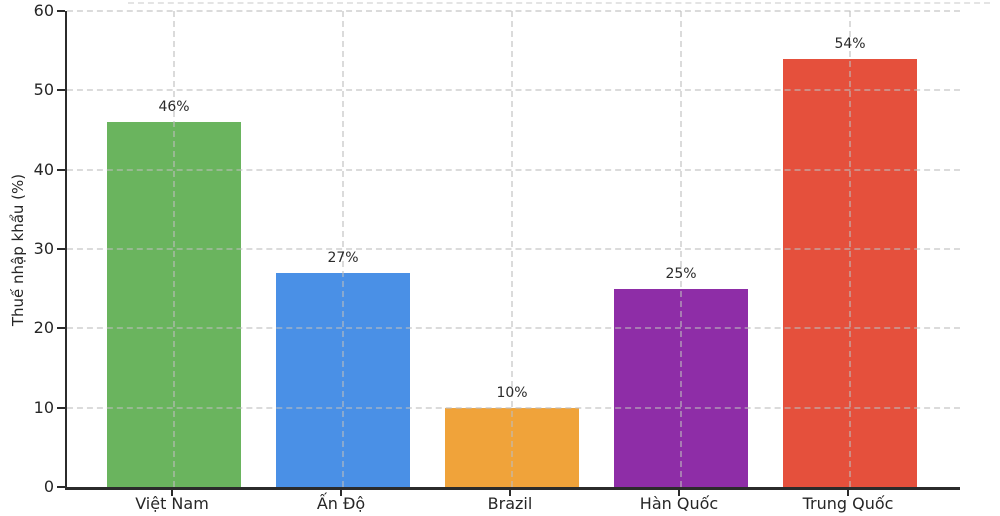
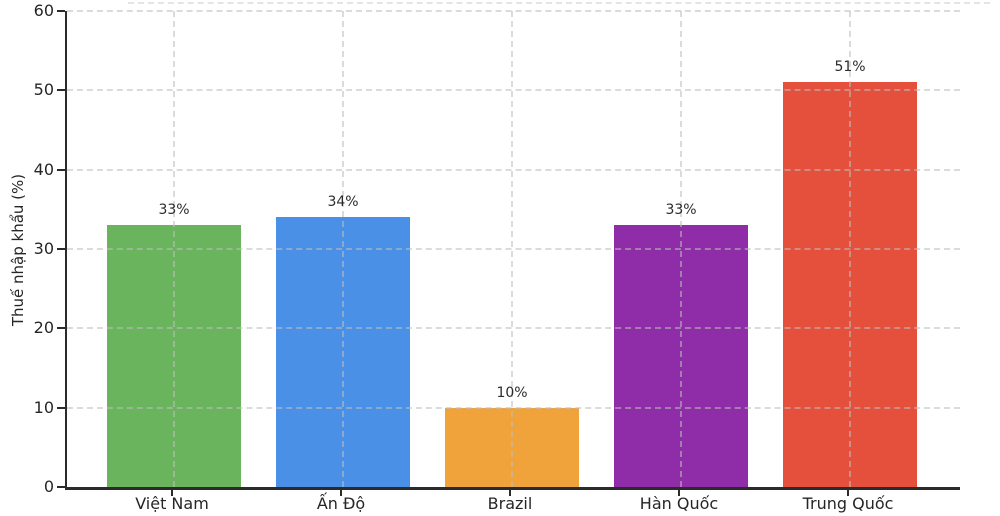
Việt Nam: 46% -> 33%
Ấn Độ: 27% -> 34%
Hàn Quốc: 25% -> 33%
Trung Quốc: 54% -> 51%
